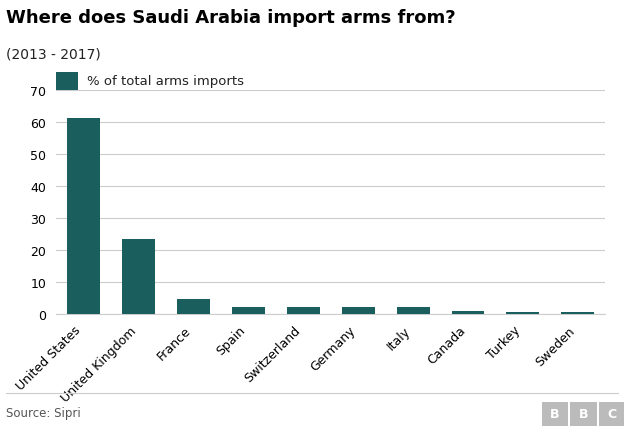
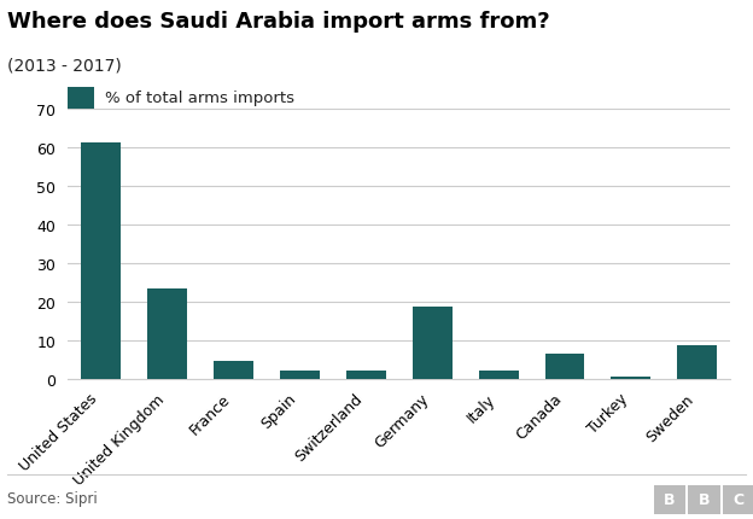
Germany: 2.0 -> 18.5
Canada: 0.7 -> 6.5
Sweden: 0.6 -> 8.5
